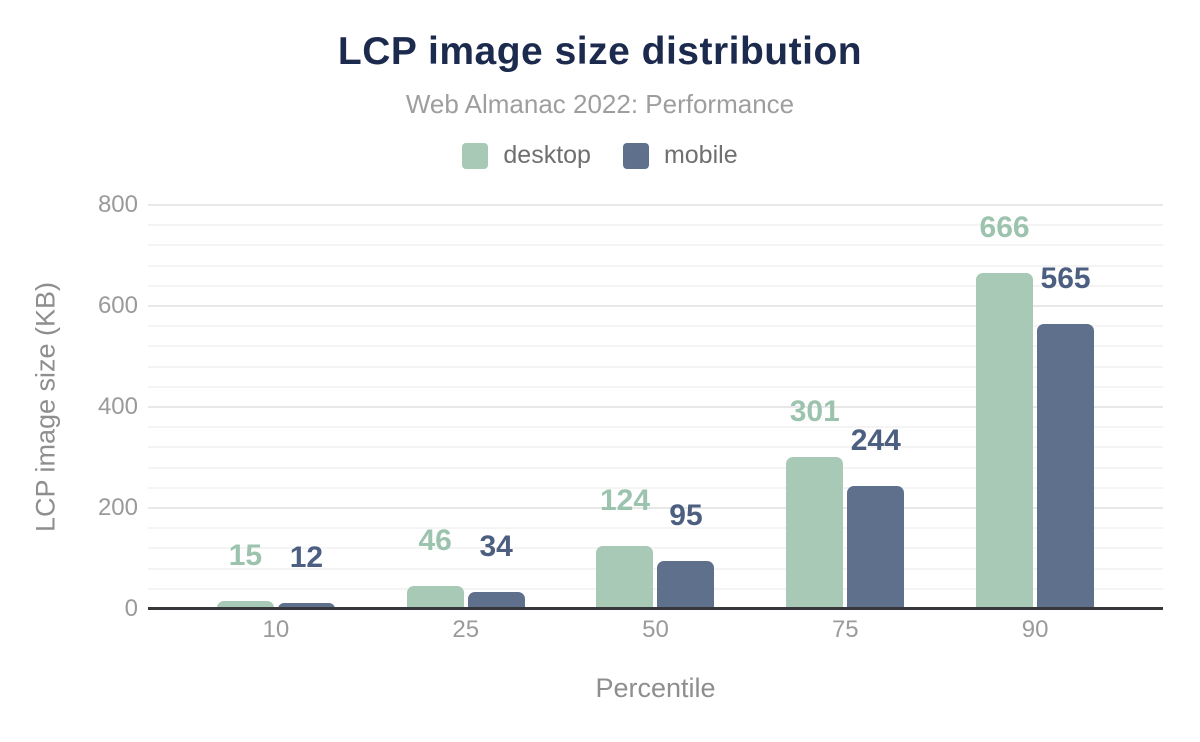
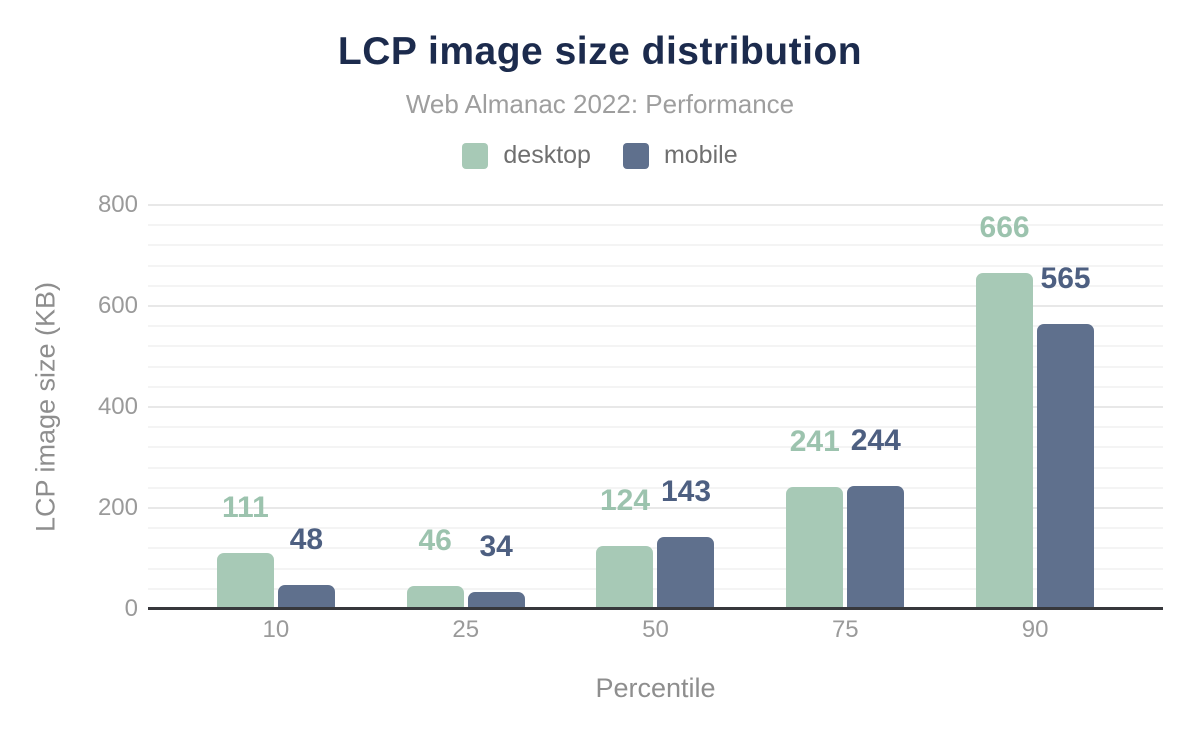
desktop/10: 15 -> 111
mobile/10: 12 -> 48
mobile/50: 95 -> 143
desktop/75: 301 -> 241
